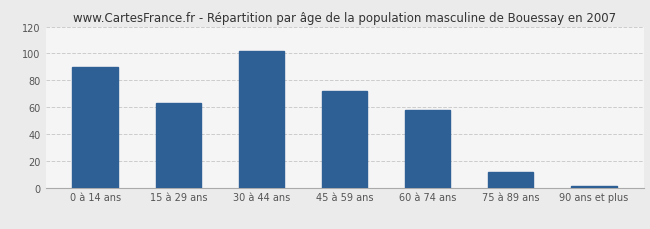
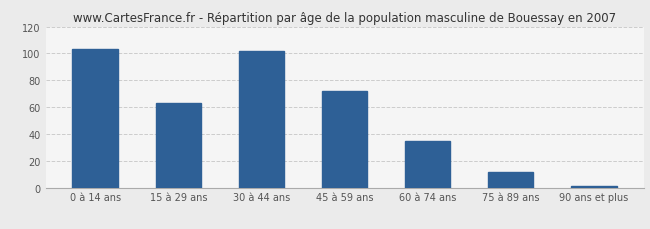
0 à 14 ans: 90 -> 103
60 à 74 ans: 58 -> 35
